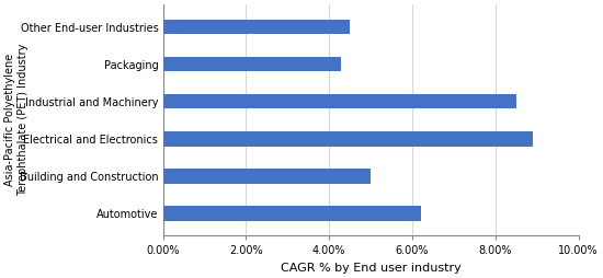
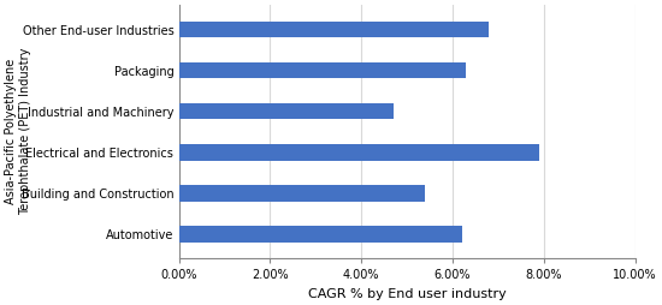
Other End-user Industries: 4.5% -> 6.8%
Packaging: 4.3% -> 6.3%
Industrial and Machinery: 8.5% -> 4.7%
Electrical and Electronics: 8.9% -> 7.9%
Building and Construction: 5.0% -> 5.4%
